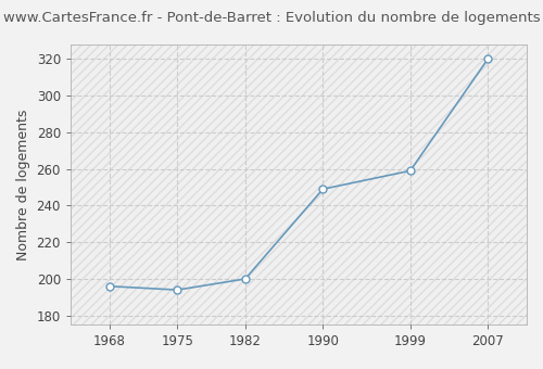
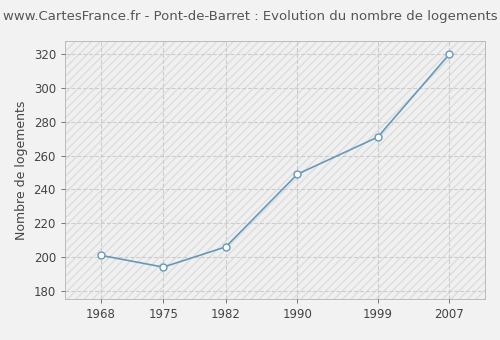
1968: 196 -> 201
1982: 200 -> 206
1999: 259 -> 271
